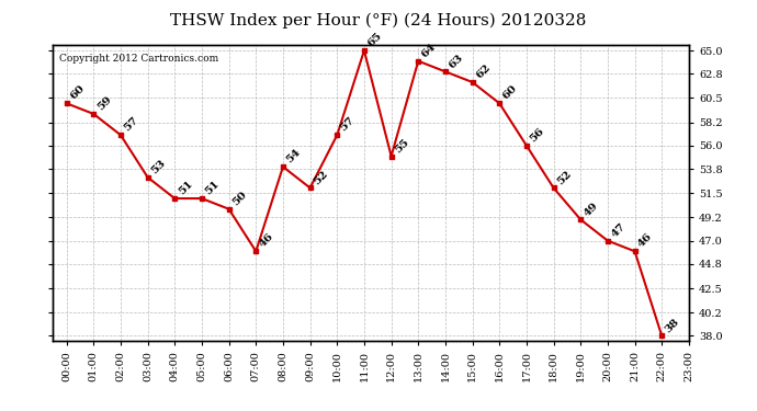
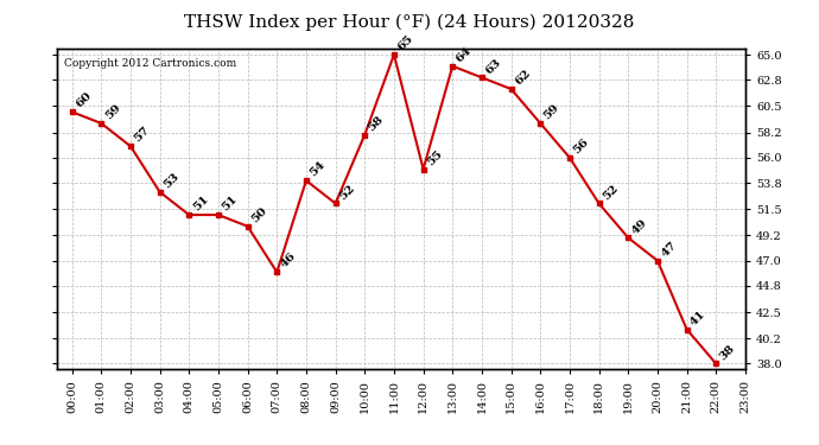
10:00: 57 -> 58
16:00: 60 -> 59
21:00: 46 -> 41
